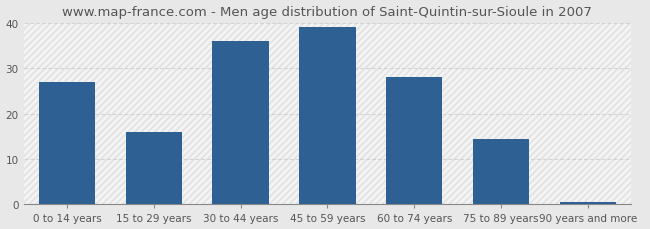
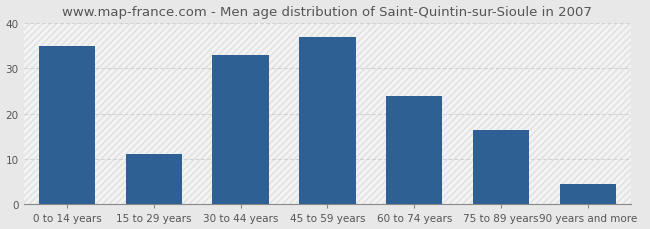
0 to 14 years: 27.0 -> 35.0
15 to 29 years: 16.0 -> 11.0
30 to 44 years: 36.0 -> 33.0
45 to 59 years: 39.0 -> 37.0
60 to 74 years: 28.0 -> 24.0
75 to 89 years: 14.5 -> 16.5
90 years and more: 0.5 -> 4.5
